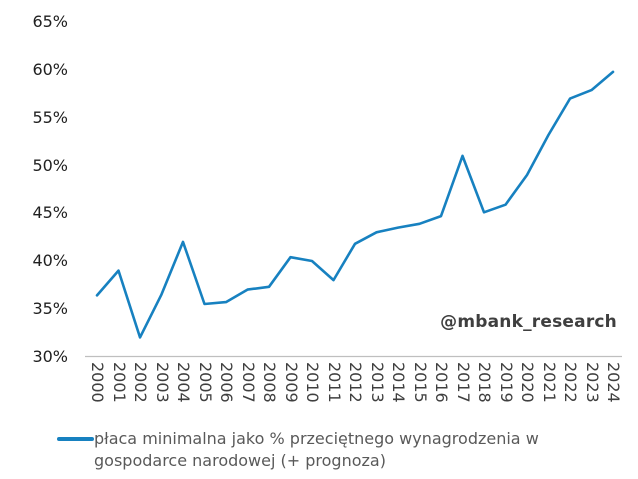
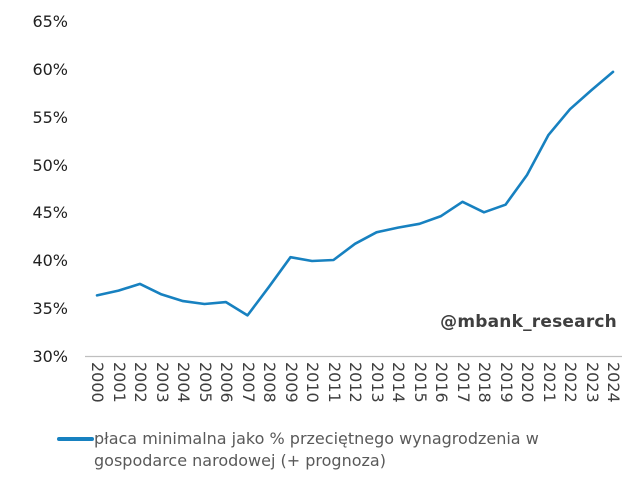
2001: 39% -> 37%
2002: 32% -> 38%
2004: 42% -> 36%
2007: 37% -> 34%
2011: 38% -> 40%
2017: 51% -> 46%
2022: 57% -> 56%
